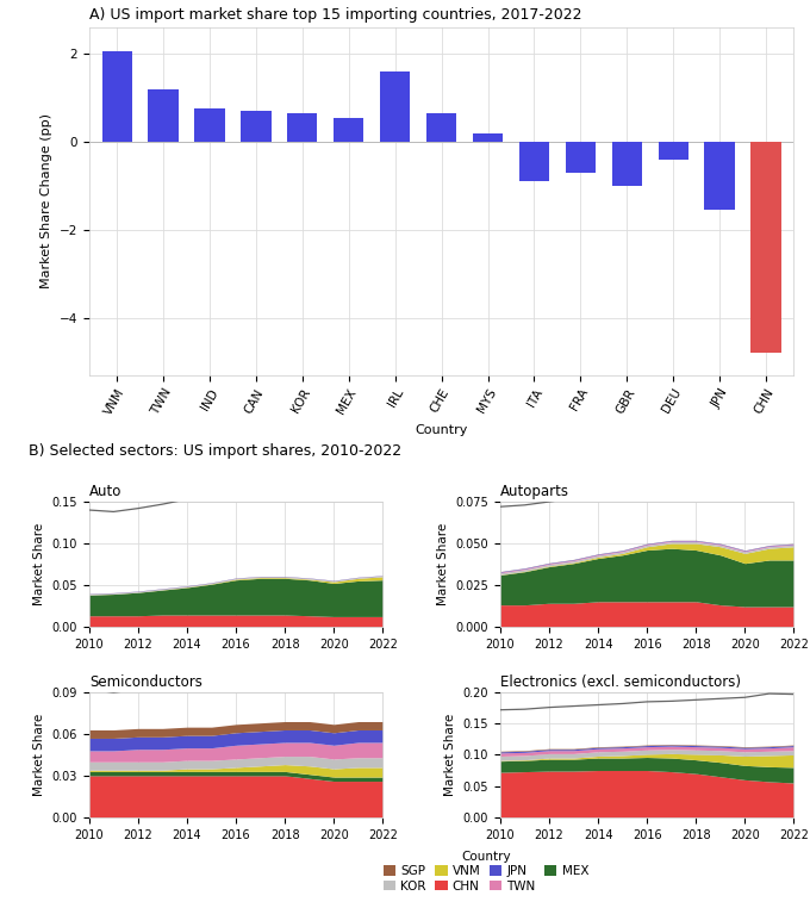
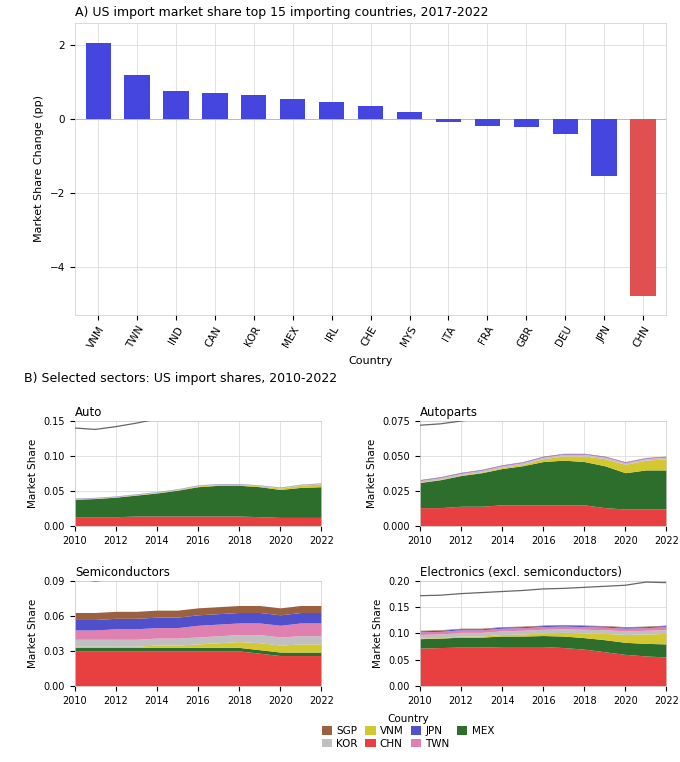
IRL: 1.60 -> 0.45
CHE: 0.65 -> 0.35
ITA: -0.90 -> -0.08
FRA: -0.70 -> -0.18
GBR: -1.00 -> -0.22
